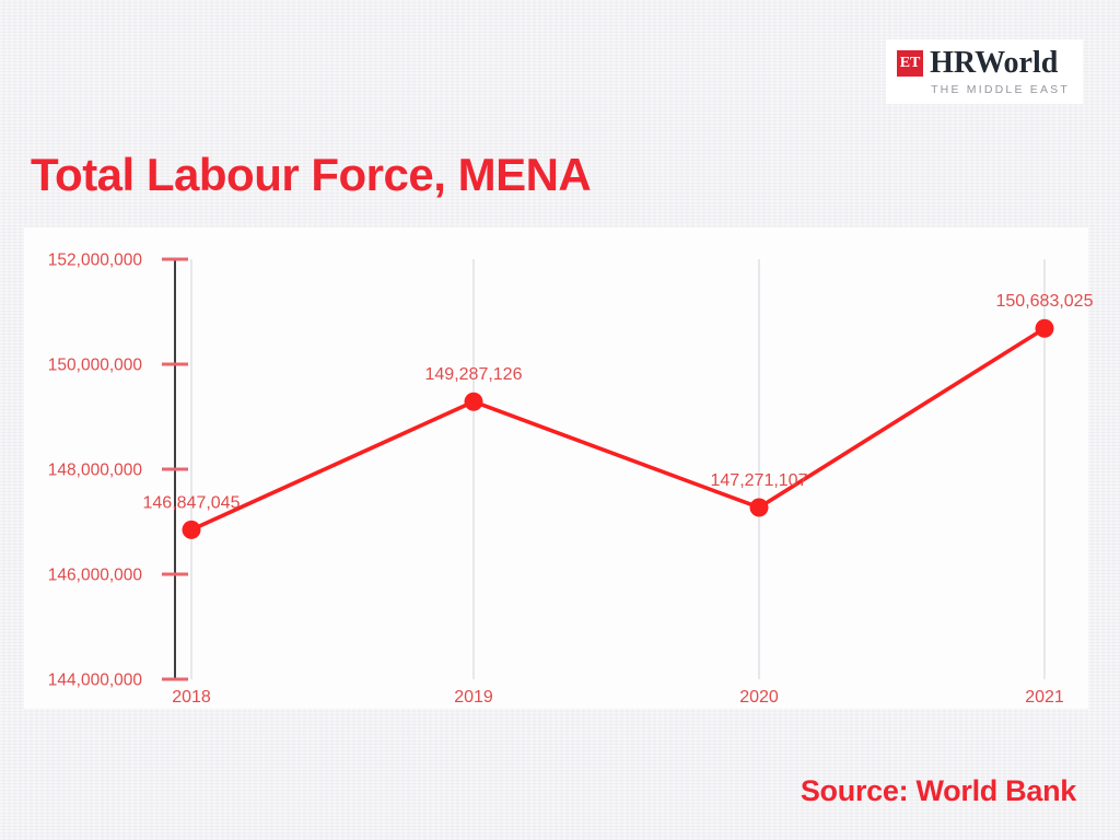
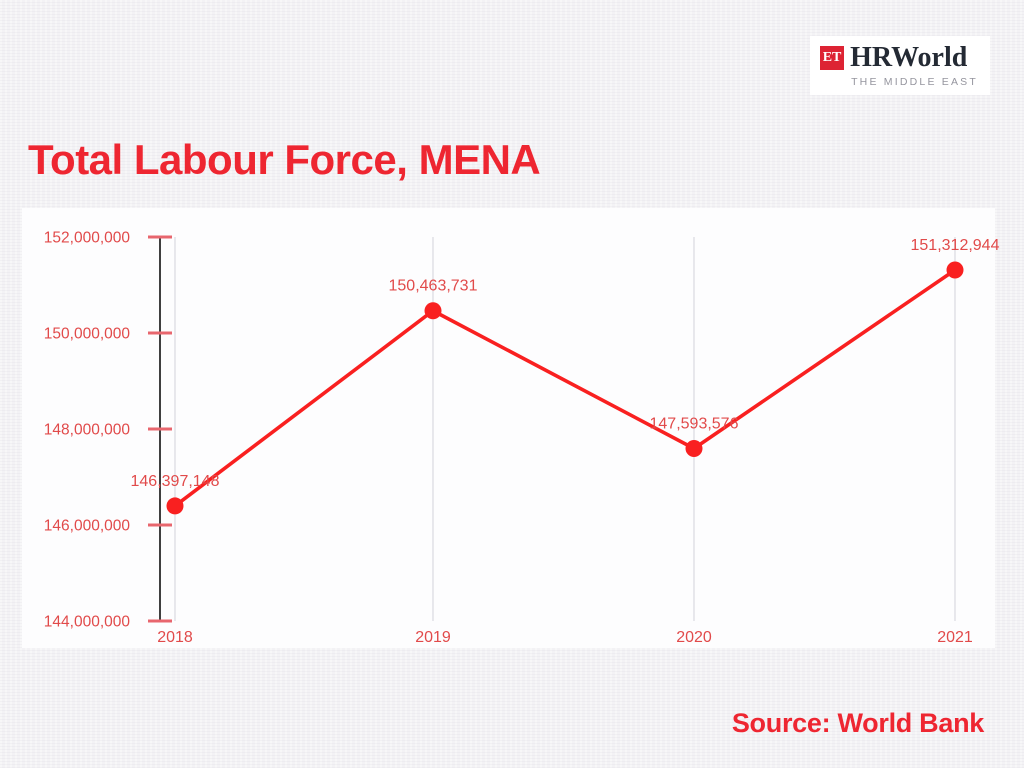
2018: 146,847,045 -> 146,397,148
2019: 149,287,126 -> 150,463,731
2020: 147,271,107 -> 147,593,576
2021: 150,683,025 -> 151,312,944
